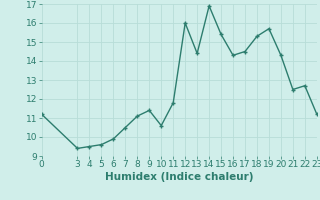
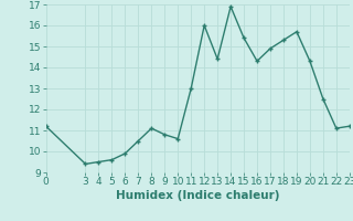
9: 11.4 -> 10.8
11: 11.8 -> 13.0
17: 14.5 -> 14.9
22: 12.7 -> 11.1
